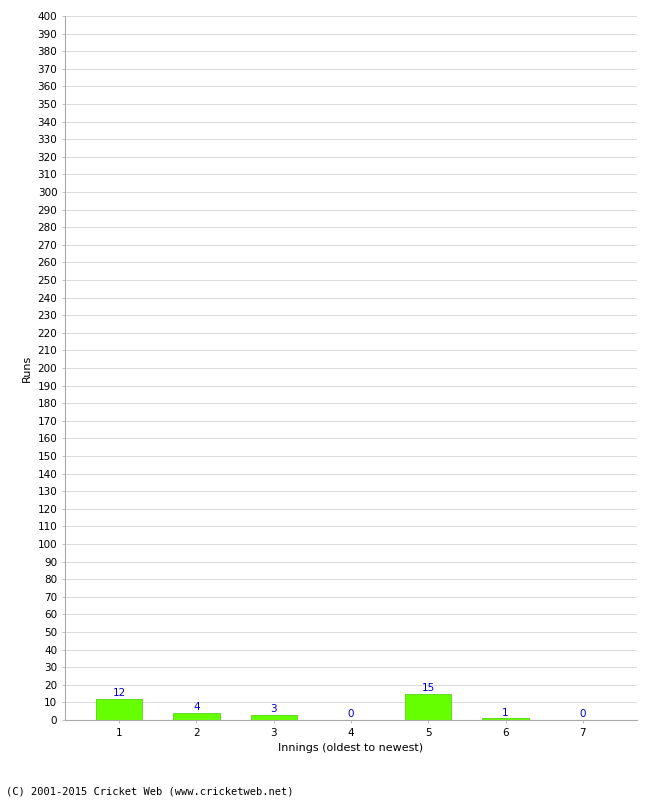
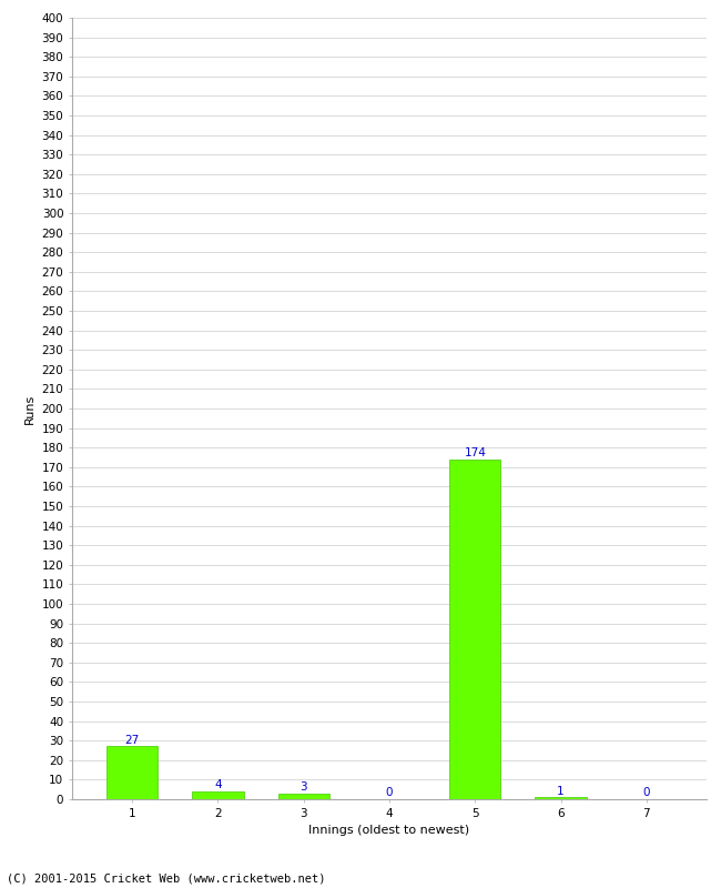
1: 12 -> 27
5: 15 -> 174
